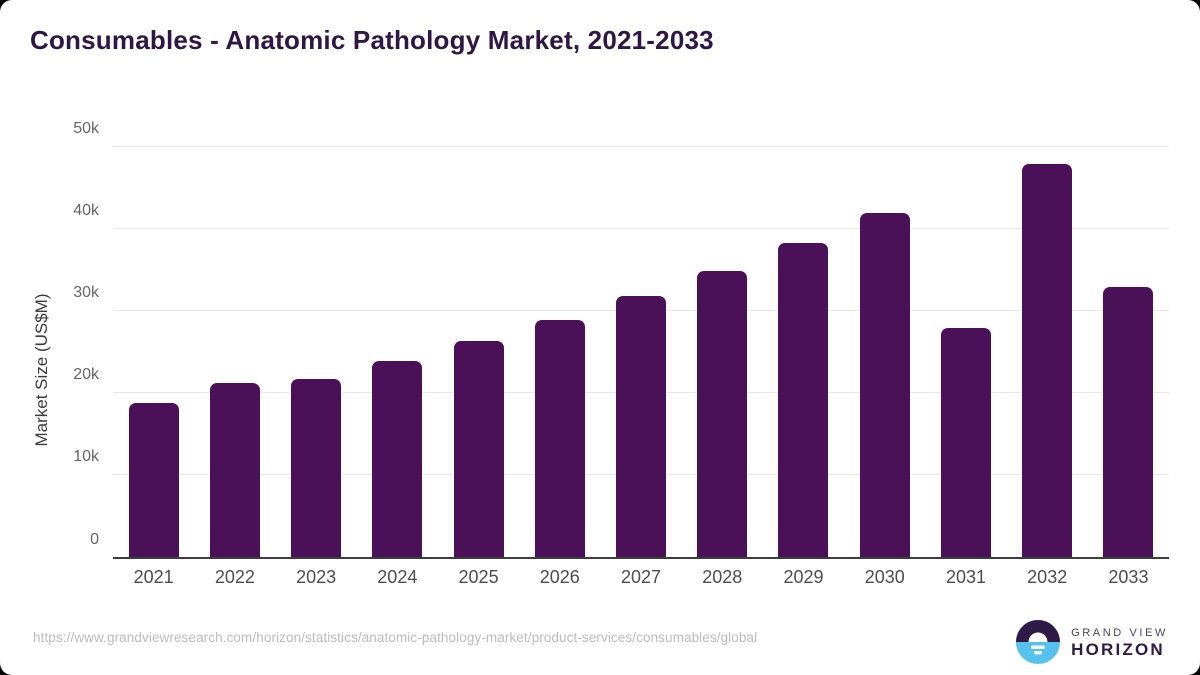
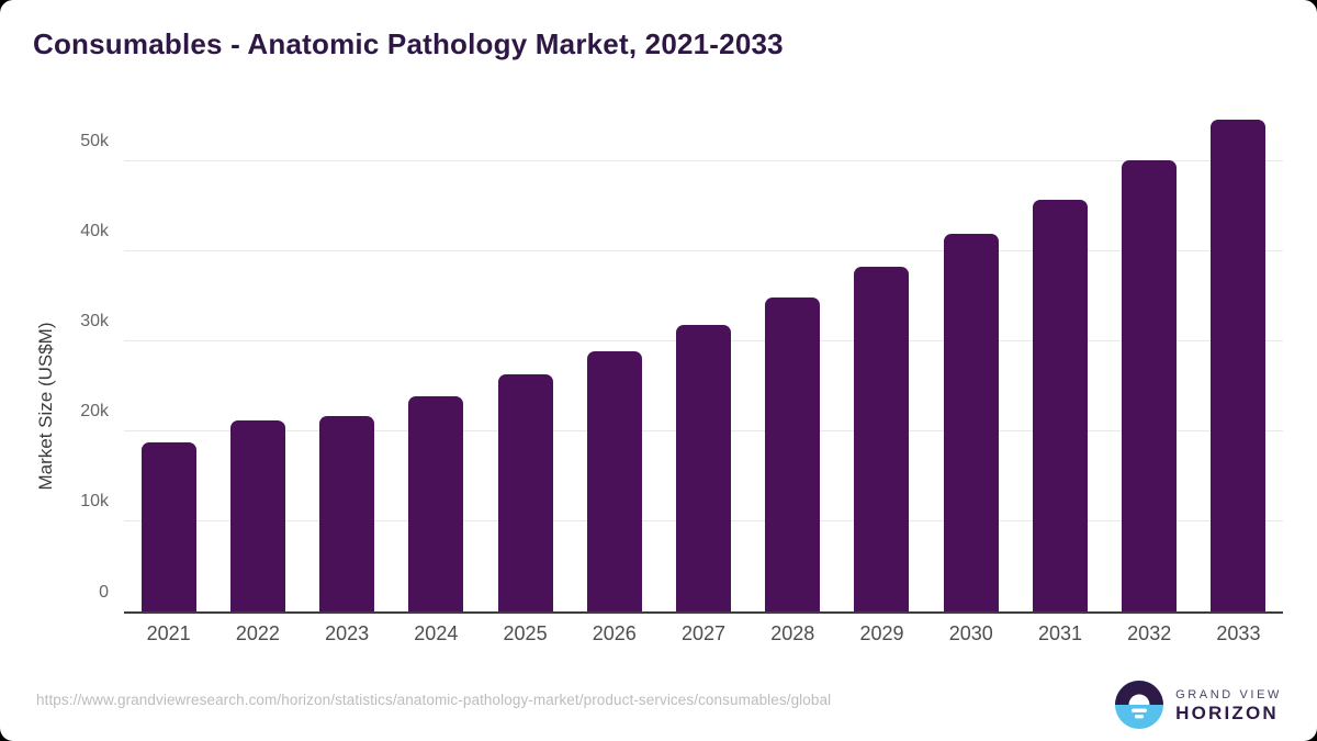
2031: 28k -> 46k
2032: 48k -> 50k
2033: 33k -> 55k
